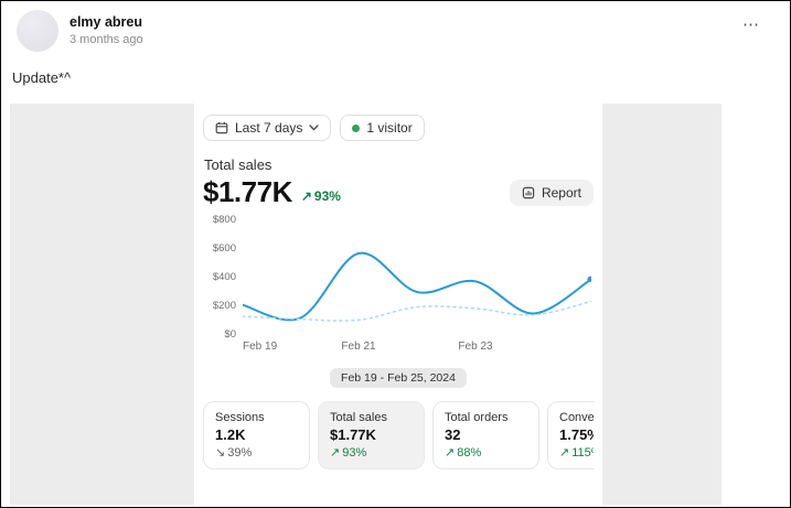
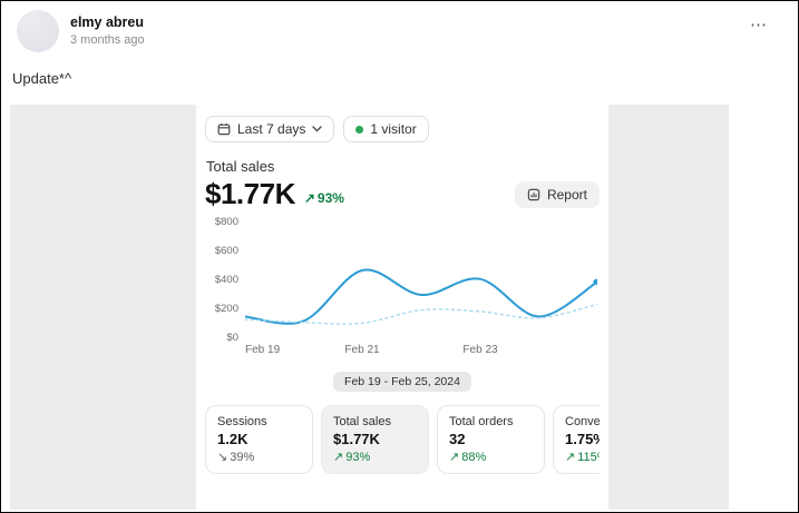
Feb 19 - Feb 25, 2024/Feb 19: $210 -> $150
Feb 19 - Feb 25, 2024/Feb 21: $570 -> $470
Feb 19 - Feb 25, 2024/Feb 23: $380 -> $410
